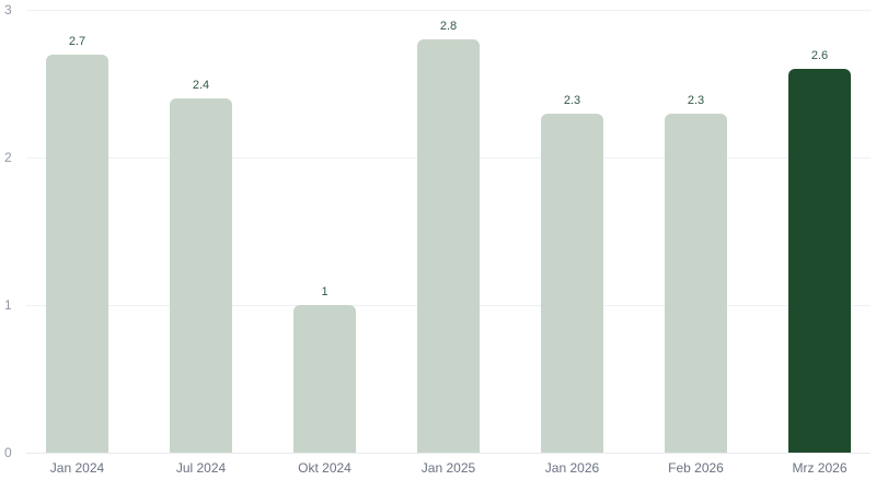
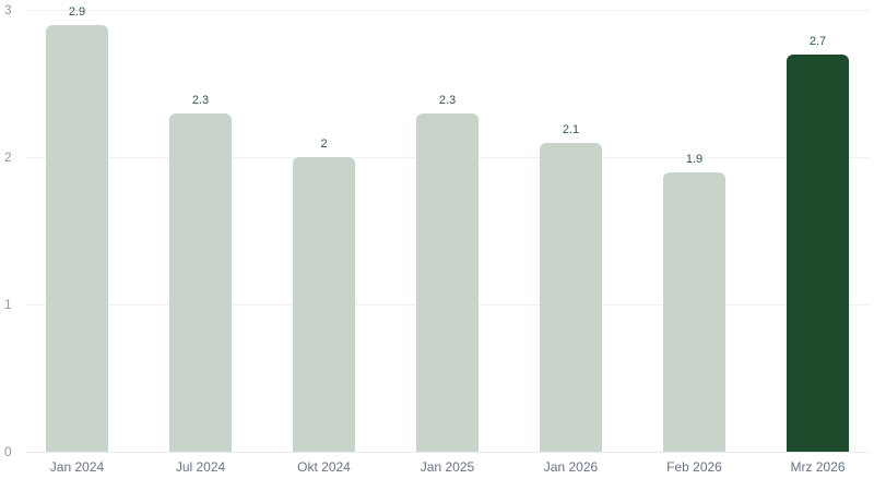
Jan 2024: 2.7 -> 2.9
Jul 2024: 2.4 -> 2.3
Okt 2024: 1 -> 2
Jan 2025: 2.8 -> 2.3
Jan 2026: 2.3 -> 2.1
Feb 2026: 2.3 -> 1.9
Mrz 2026: 2.6 -> 2.7
